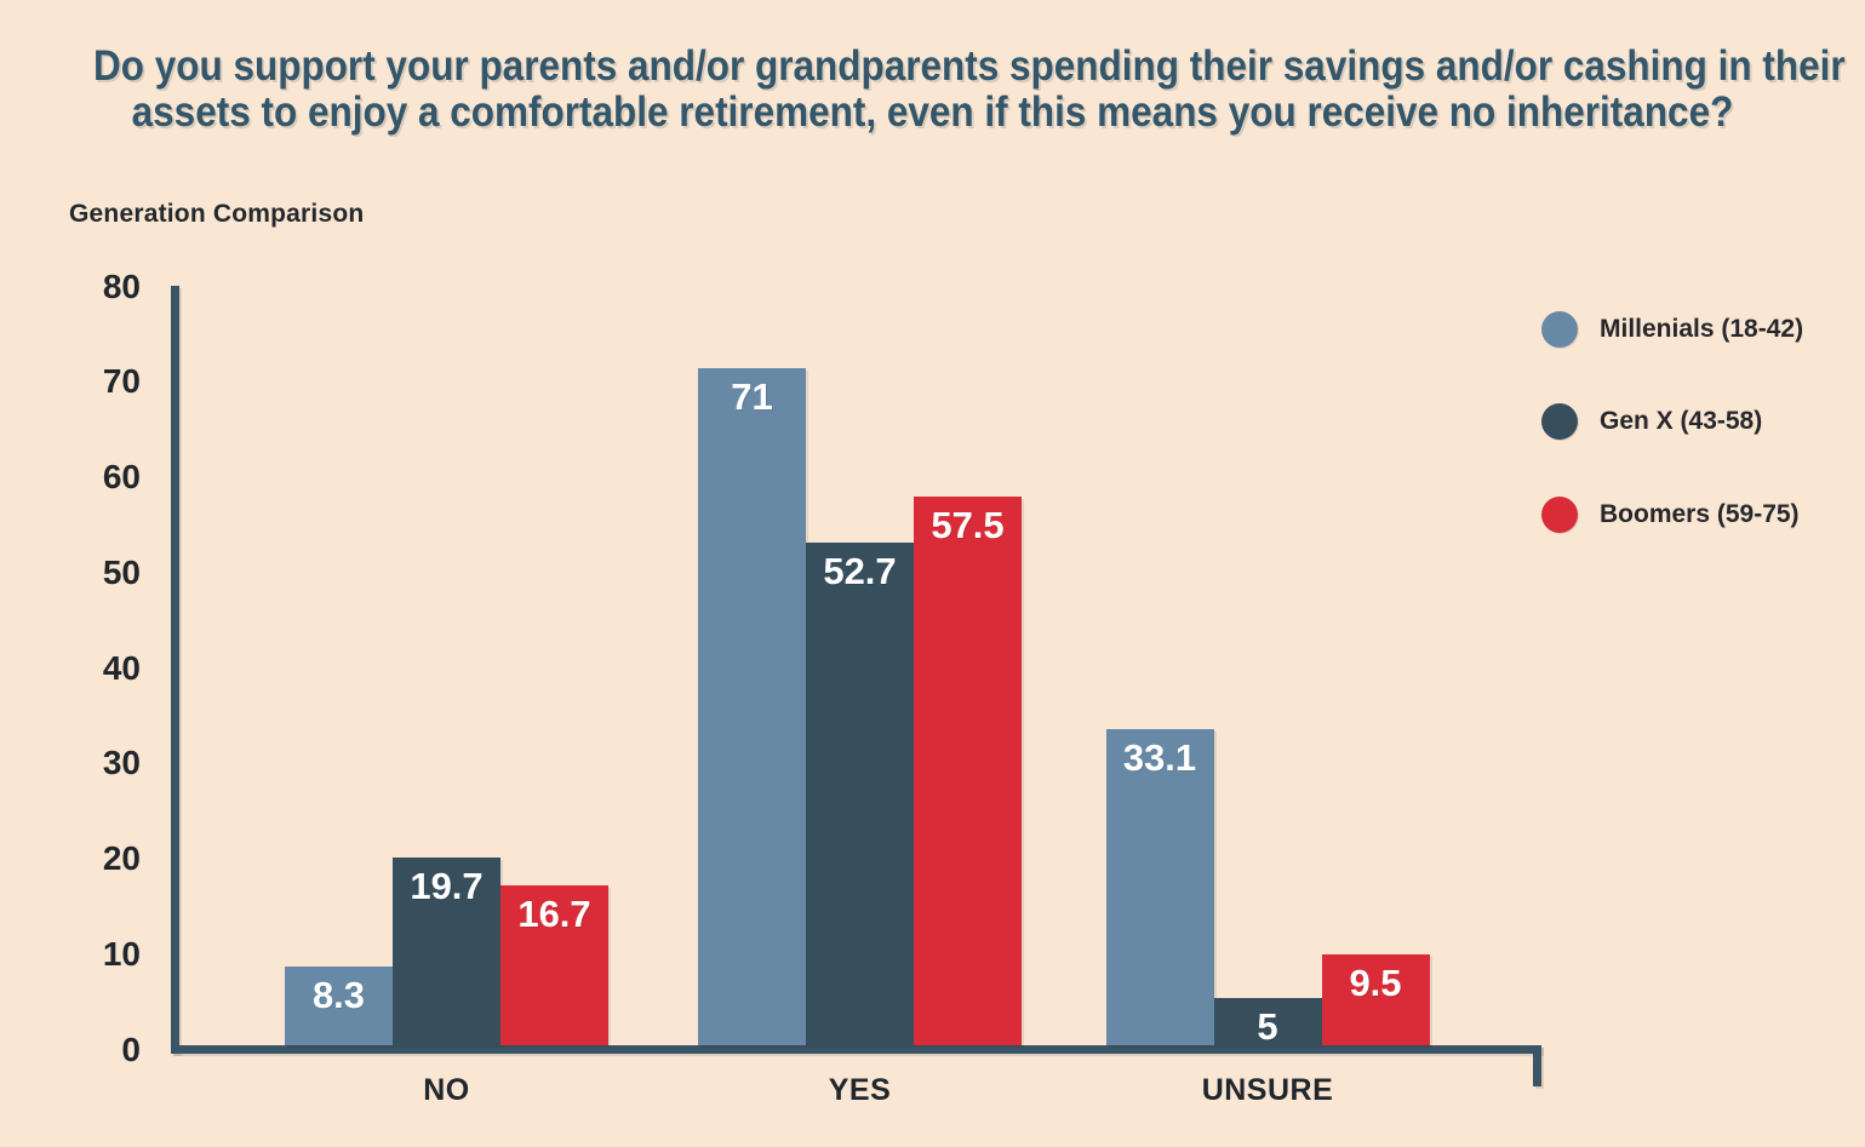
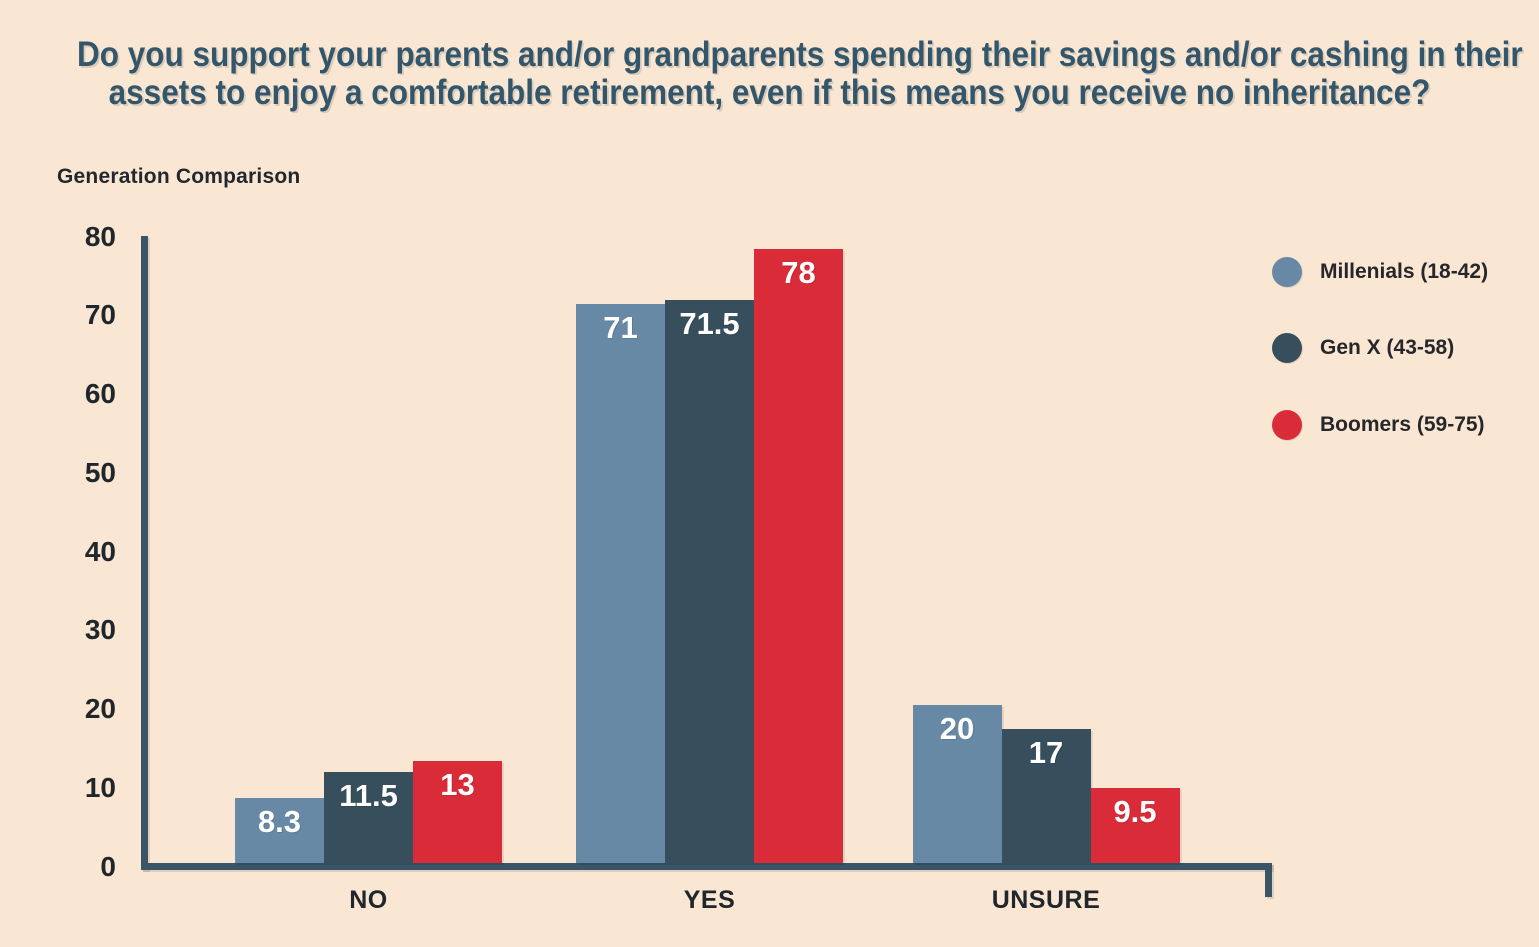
Gen X (43-58)/NO: 19.7 -> 11.5
Boomers (59-75)/NO: 16.7 -> 13
Gen X (43-58)/YES: 52.7 -> 71.5
Boomers (59-75)/YES: 57.5 -> 78
Millenials (18-42)/UNSURE: 33.1 -> 20
Gen X (43-58)/UNSURE: 5 -> 17
